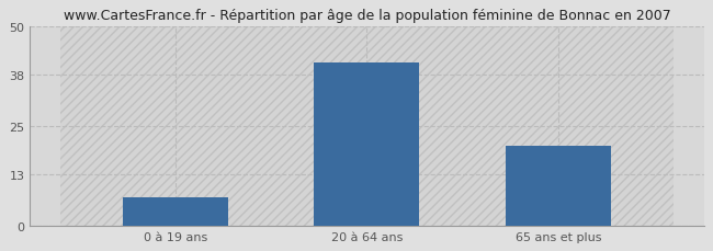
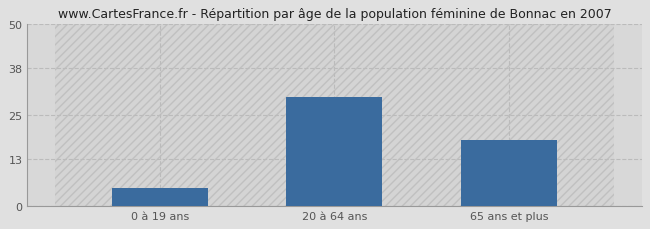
0 à 19 ans: 7 -> 5
20 à 64 ans: 41 -> 30
65 ans et plus: 20 -> 18
